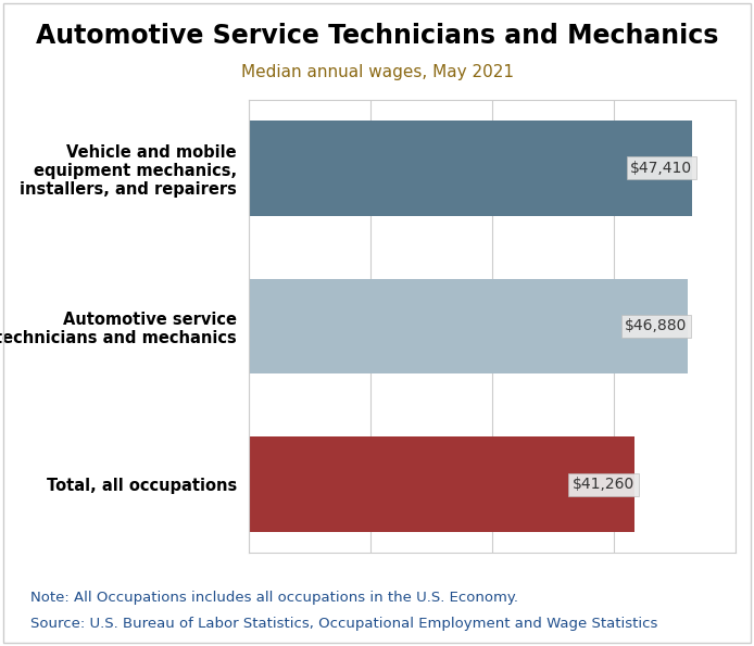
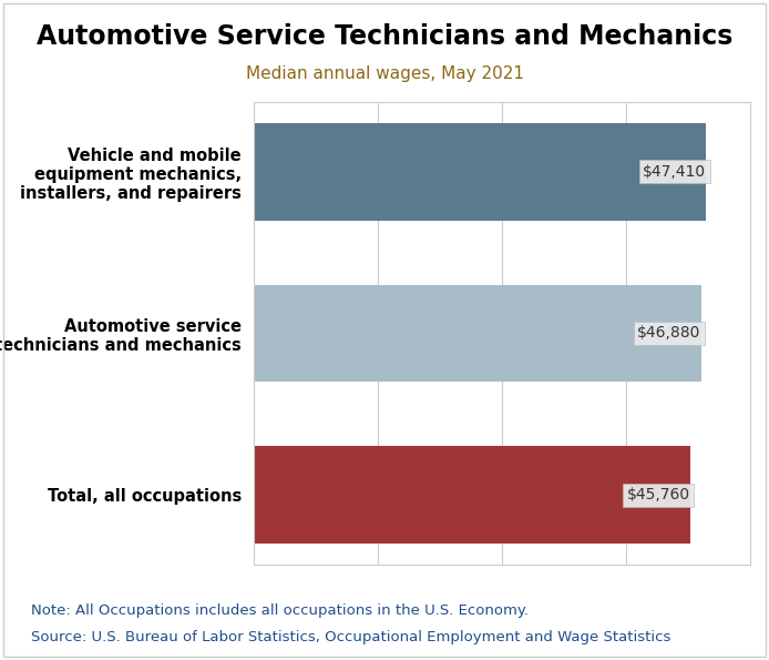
Total, all occupations: $41,260 -> $45,760
